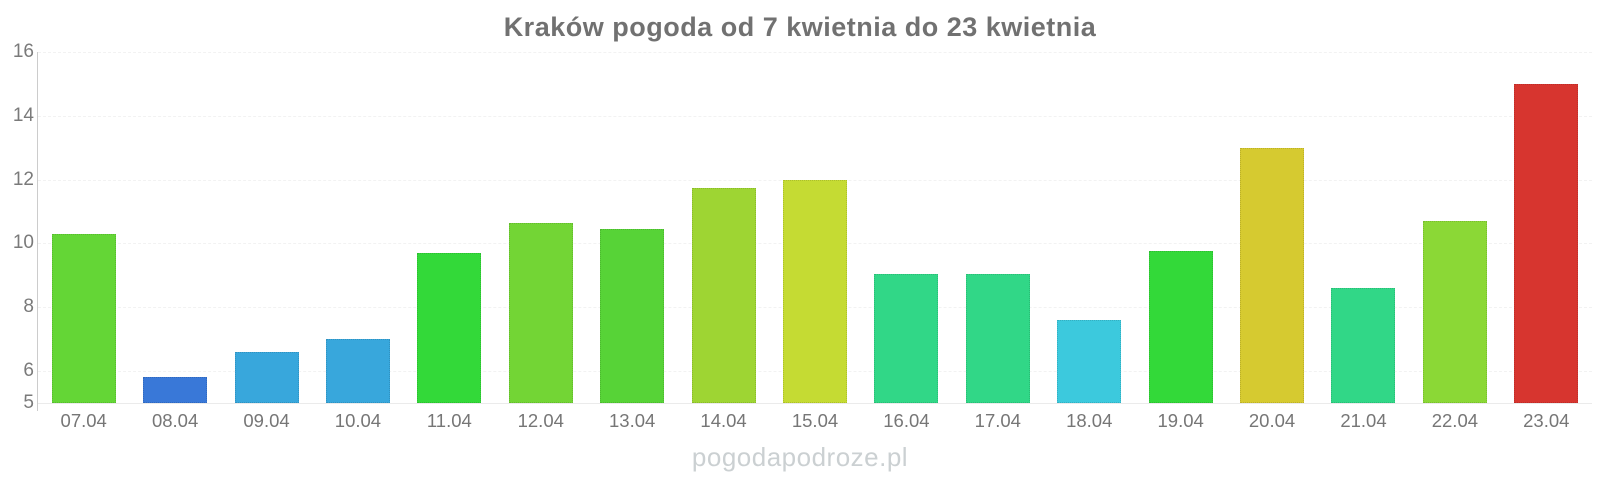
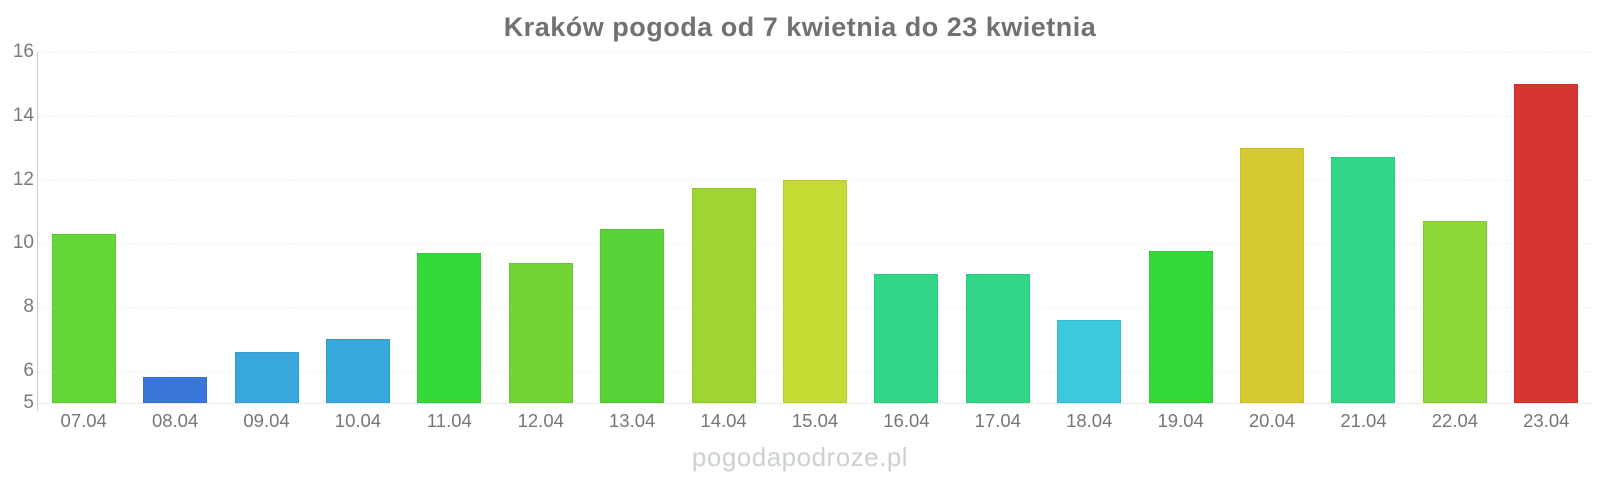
12.04: 10.7 -> 9.4
21.04: 8.6 -> 12.7
